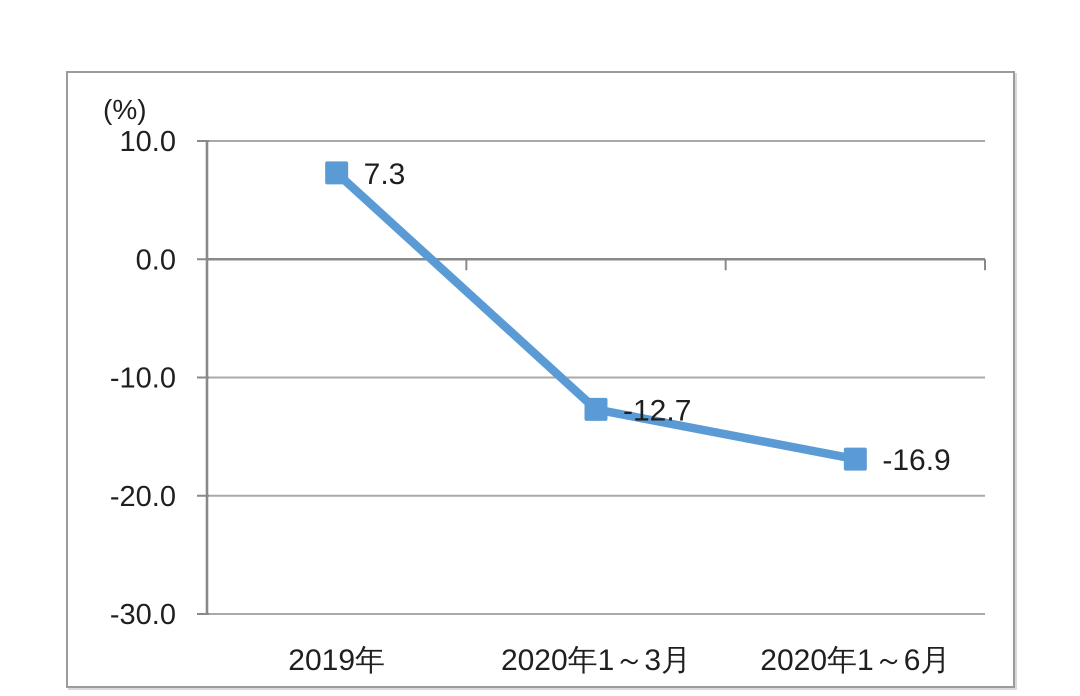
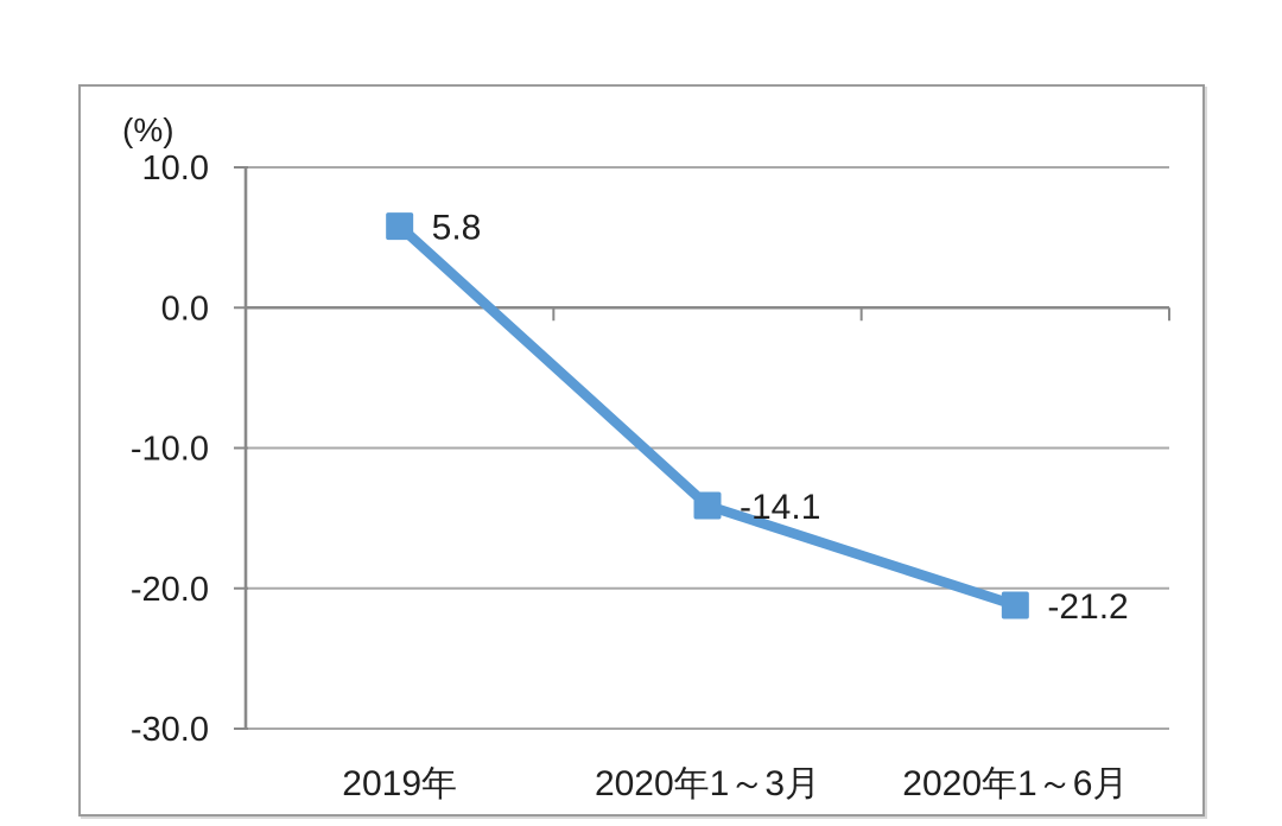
2019年: 7.3 -> 5.8
2020年1～3月: -12.7 -> -14.1
2020年1～6月: -16.9 -> -21.2
